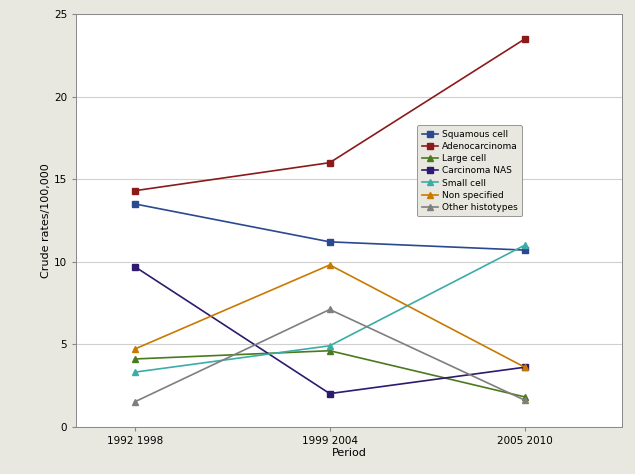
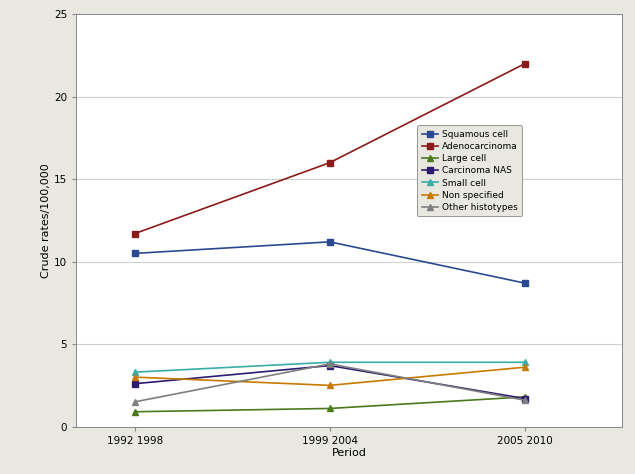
Squamous cell/1992 1998: 13.5 -> 10.5
Adenocarcinoma/1992 1998: 14.3 -> 11.7
Large cell/1992 1998: 4.1 -> 0.9
Carcinoma NAS/1992 1998: 9.7 -> 2.6
Non specified/1992 1998: 4.7 -> 3.0
Large cell/1999 2004: 4.6 -> 1.1
Carcinoma NAS/1999 2004: 2.0 -> 3.7
Small cell/1999 2004: 4.9 -> 3.9
Non specified/1999 2004: 9.8 -> 2.5
Other histotypes/1999 2004: 7.1 -> 3.8
Squamous cell/2005 2010: 10.7 -> 8.7
Adenocarcinoma/2005 2010: 23.5 -> 22.0
Carcinoma NAS/2005 2010: 3.6 -> 1.7
Small cell/2005 2010: 11.0 -> 3.9
